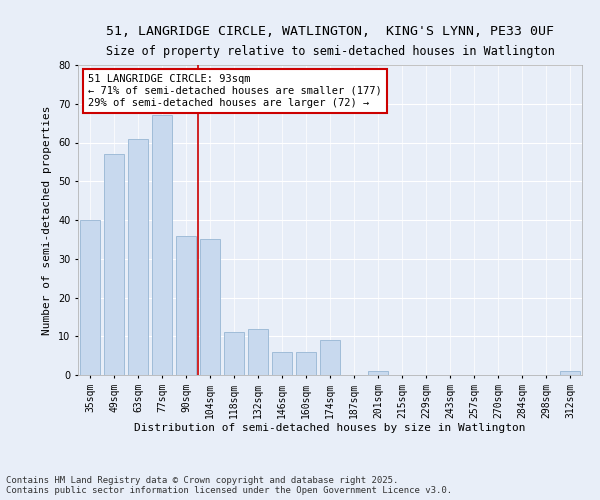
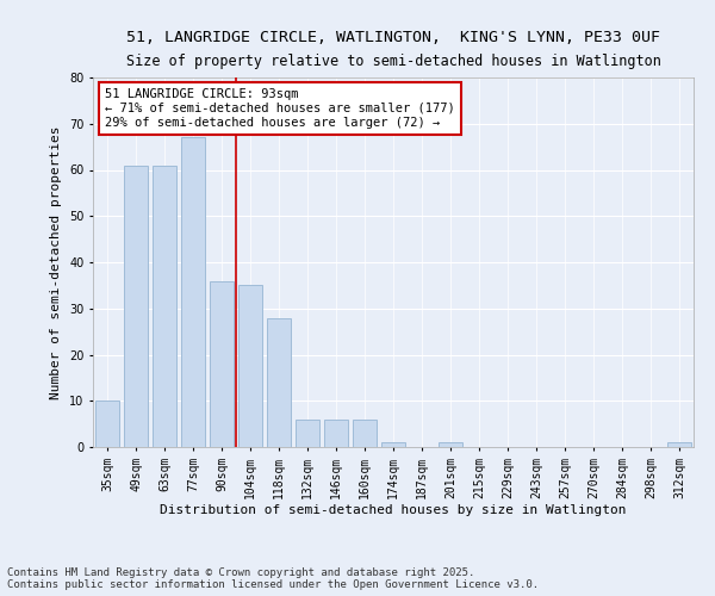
35sqm: 40 -> 10
49sqm: 57 -> 61
118sqm: 11 -> 28
132sqm: 12 -> 6
174sqm: 9 -> 1
